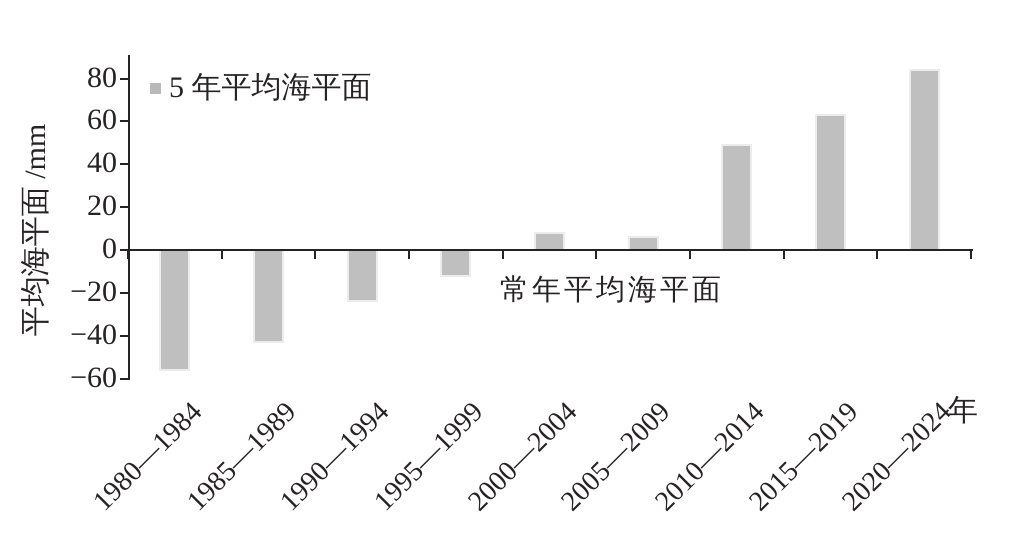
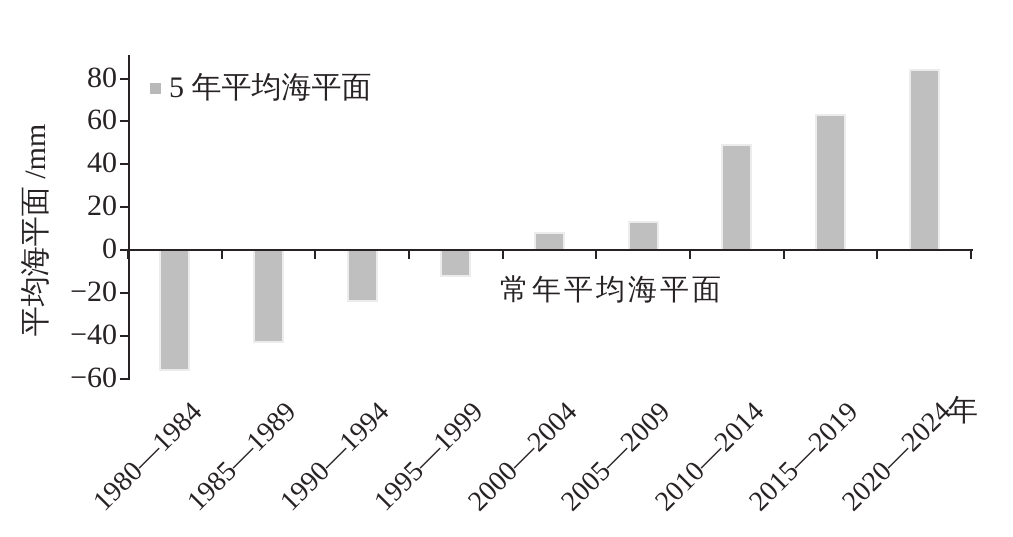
2005—2009: 6 -> 13
